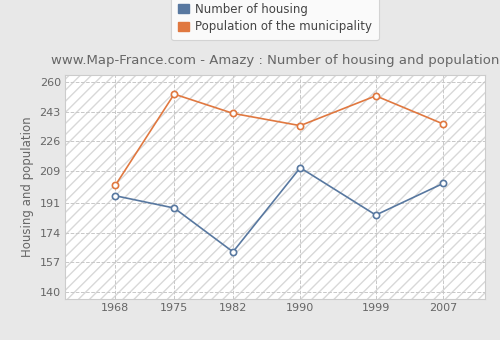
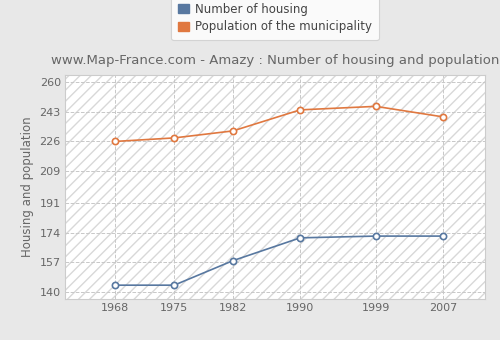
Number of housing/1968: 195 -> 144
Population of the municipality/1968: 201 -> 226
Number of housing/1975: 188 -> 144
Population of the municipality/1975: 253 -> 228
Number of housing/1982: 163 -> 158
Population of the municipality/1982: 242 -> 232
Number of housing/1990: 211 -> 171
Population of the municipality/1990: 235 -> 244
Number of housing/1999: 184 -> 172
Population of the municipality/1999: 252 -> 246
Number of housing/2007: 202 -> 172
Population of the municipality/2007: 236 -> 240
